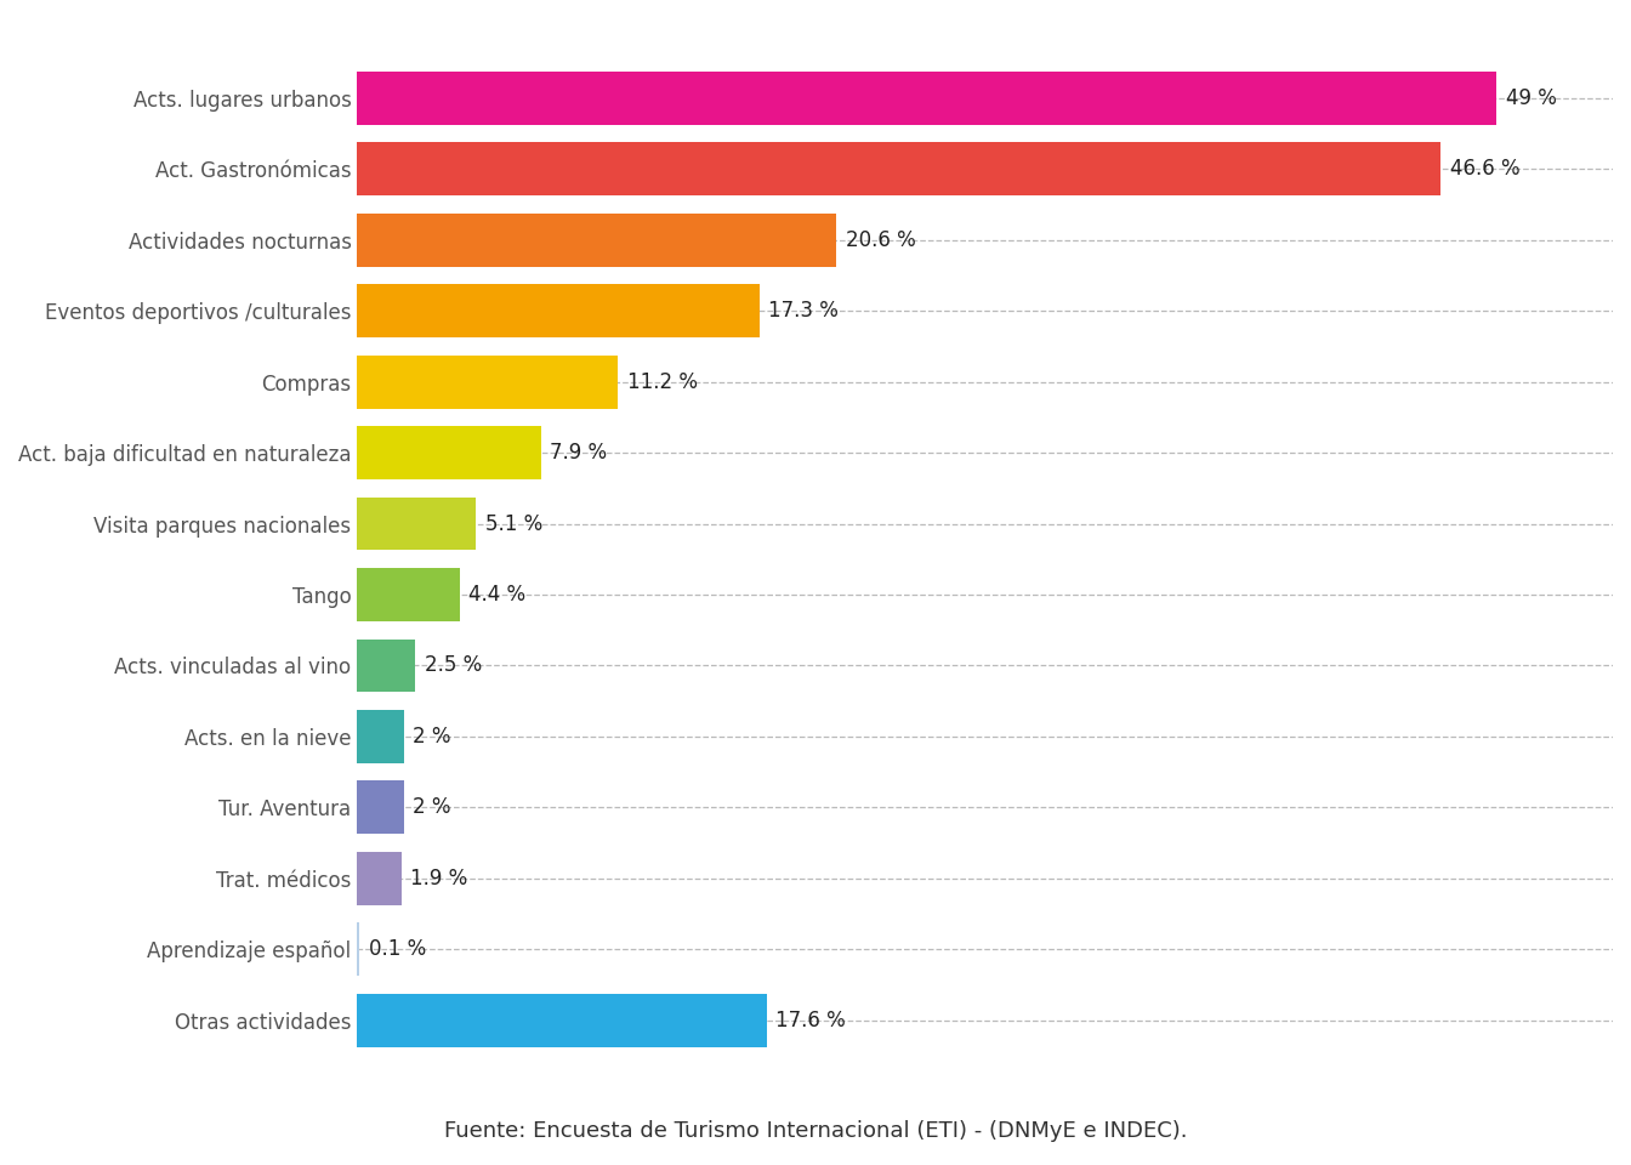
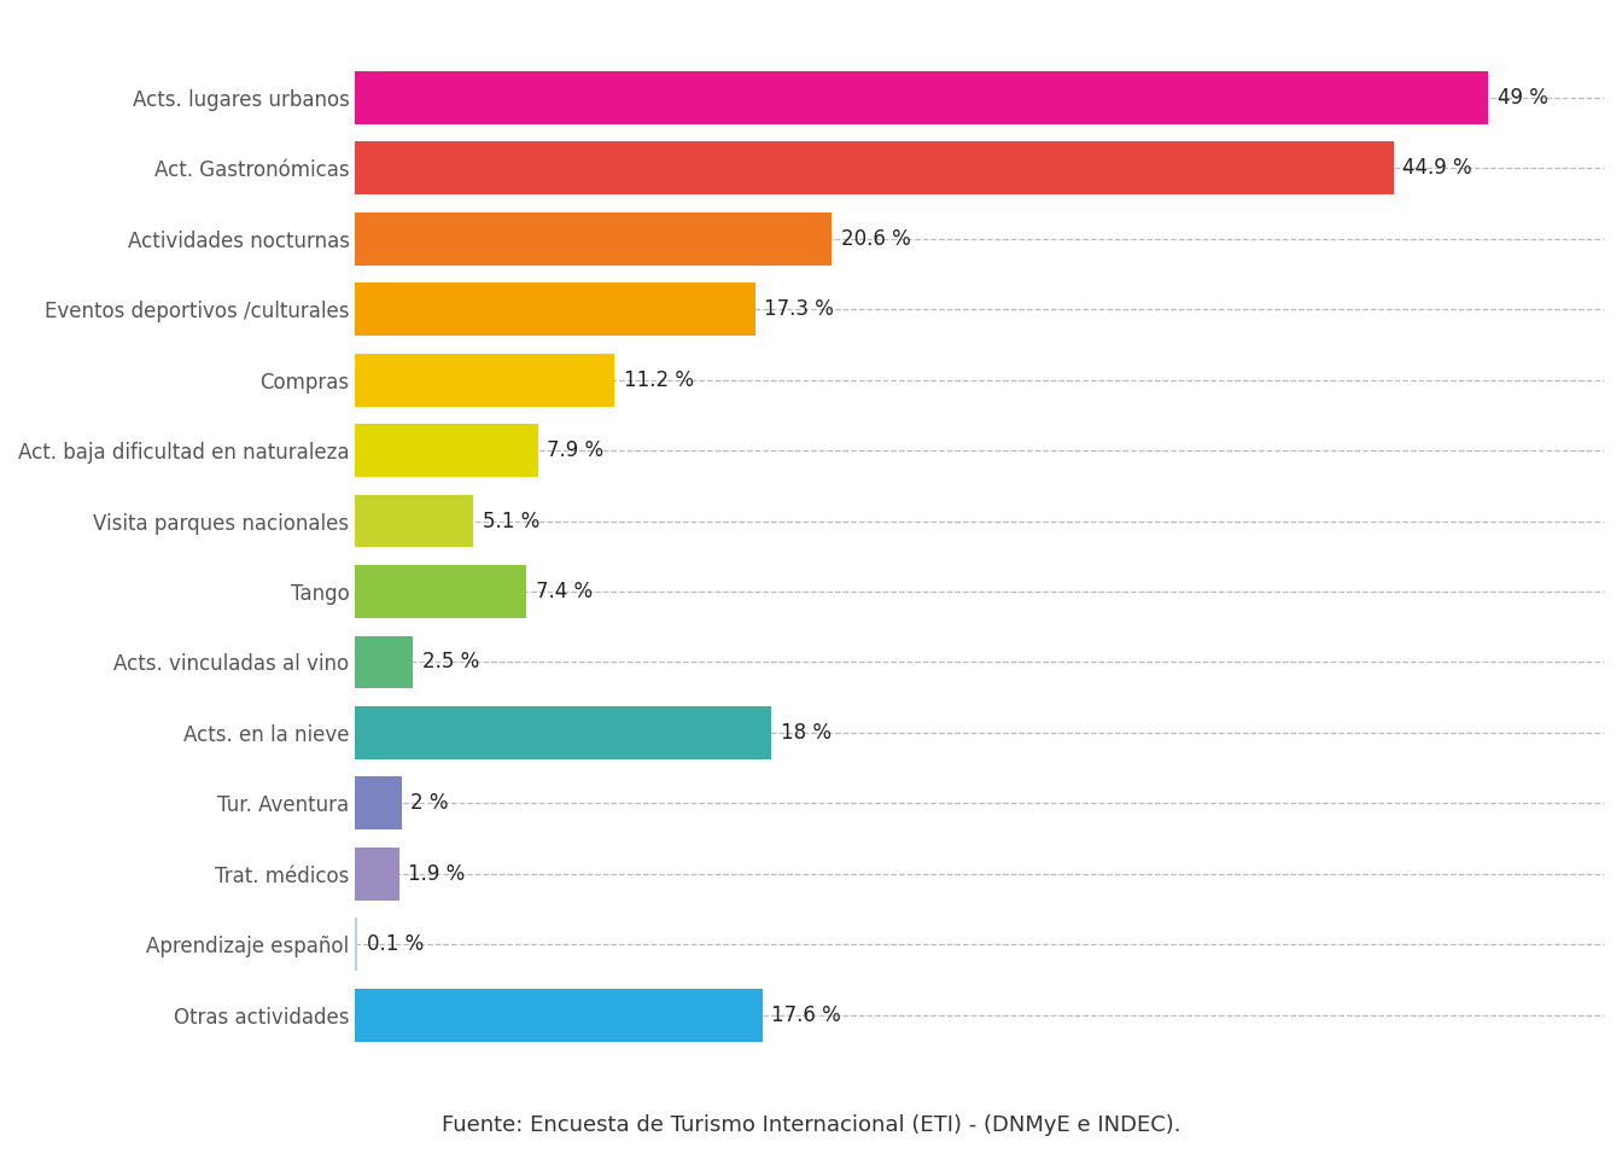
Act. Gastronómicas: 46.6 -> 44.9
Tango: 4.4 -> 7.4
Acts. en la nieve: 2 -> 18
